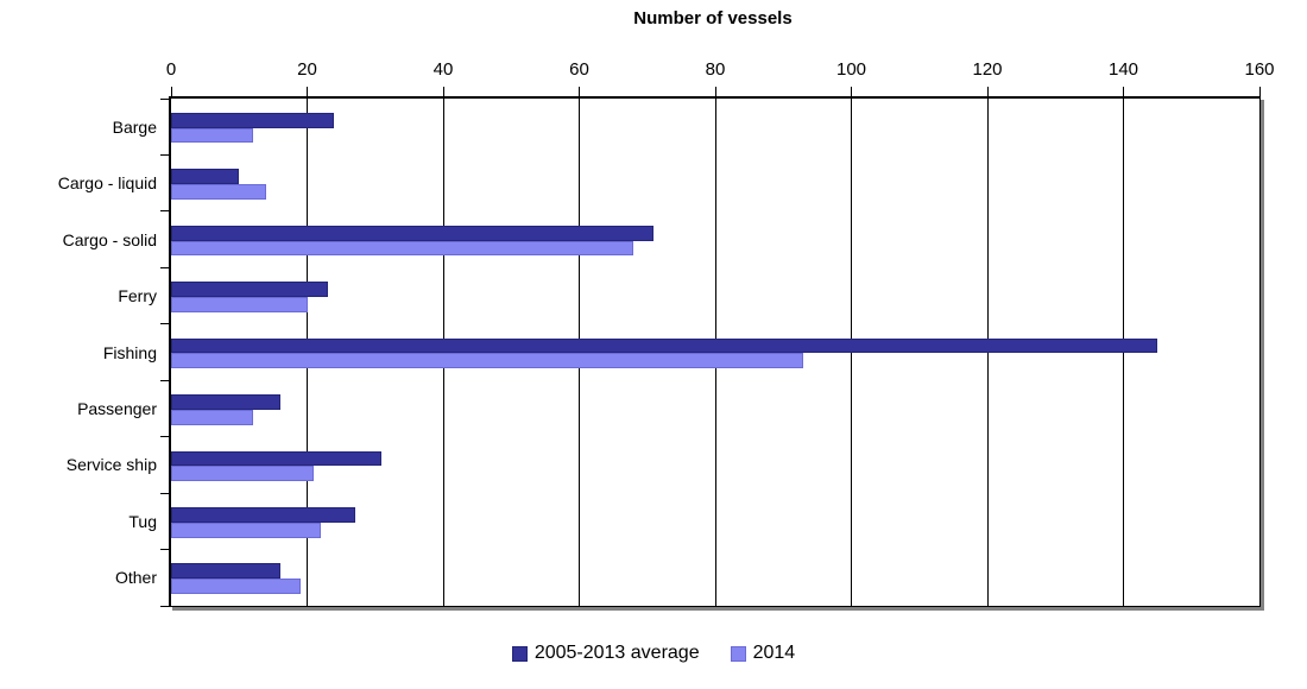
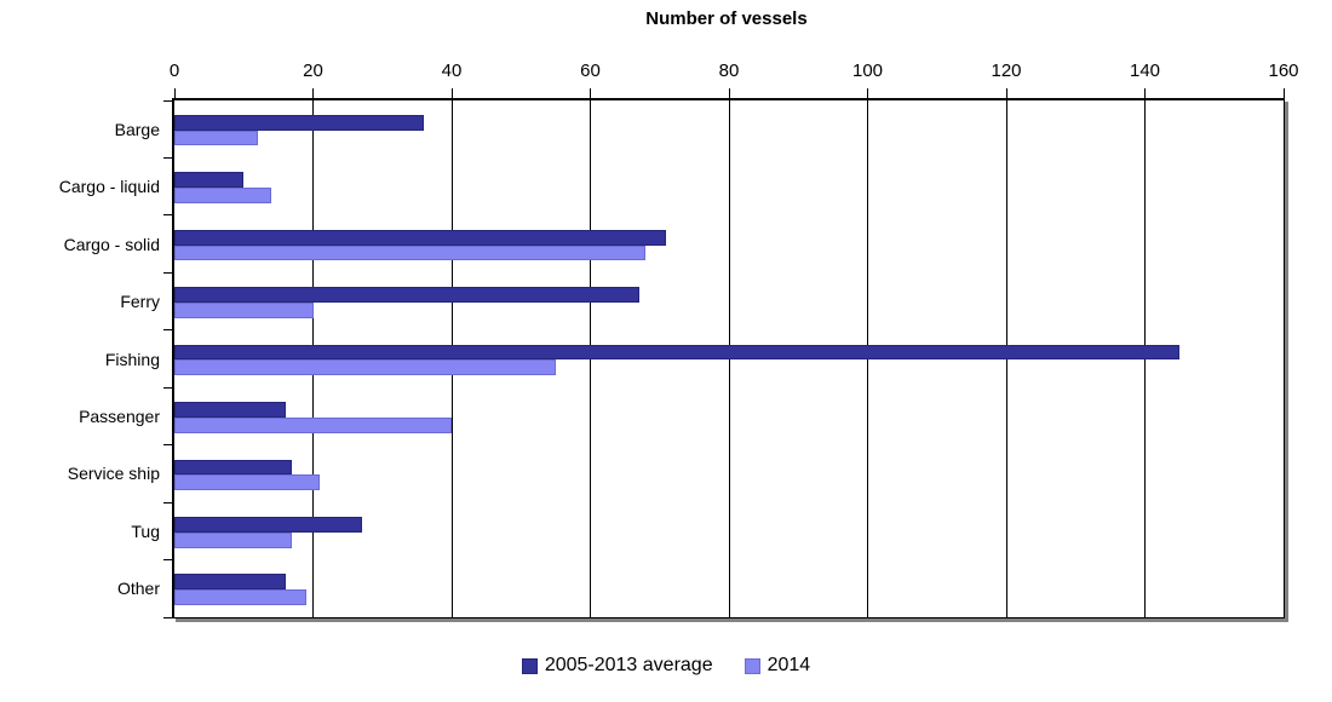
2005-2013 average/Barge: 24 -> 36
2005-2013 average/Ferry: 23 -> 67
2014/Fishing: 93 -> 55
2014/Passenger: 12 -> 40
2005-2013 average/Service ship: 31 -> 17
2014/Tug: 22 -> 17
